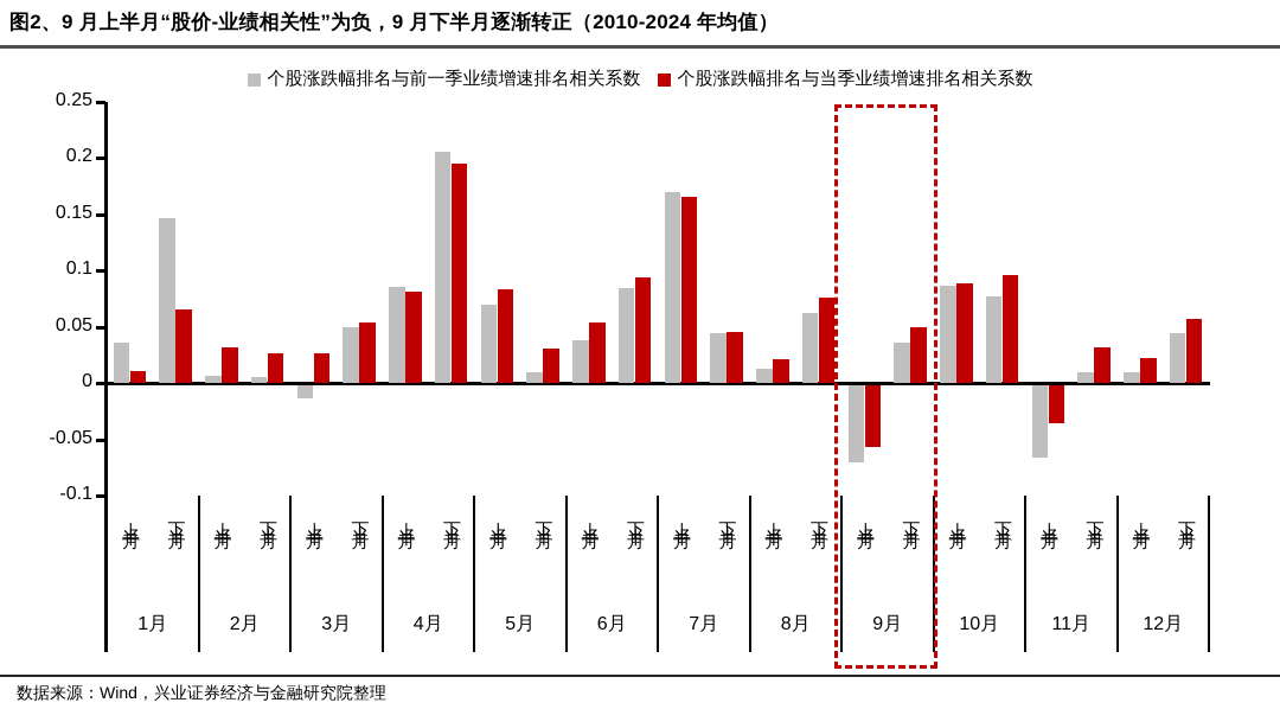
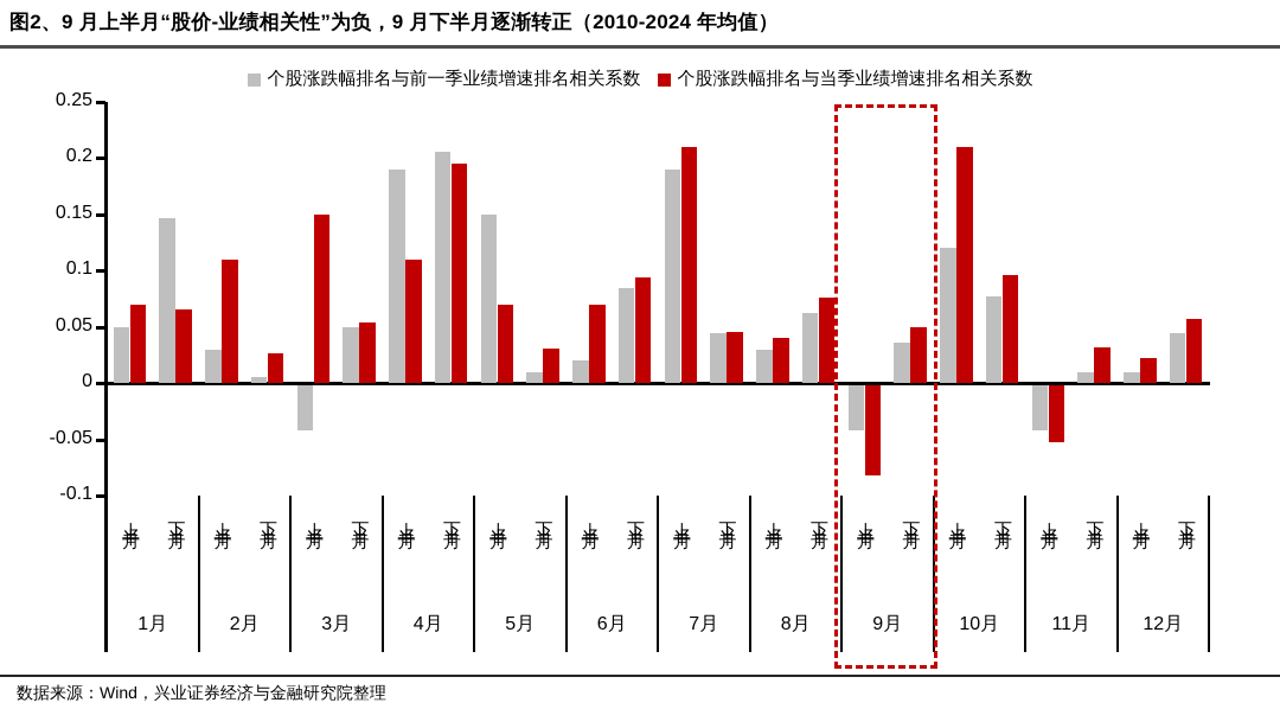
个股涨跌幅排名与前一季业绩增速排名相关系数/1月上半月: 0.04 -> 0.05
个股涨跌幅排名与当季业绩增速排名相关系数/1月上半月: 0.01 -> 0.07
个股涨跌幅排名与前一季业绩增速排名相关系数/2月上半月: 0.01 -> 0.03
个股涨跌幅排名与当季业绩增速排名相关系数/2月上半月: 0.03 -> 0.11
个股涨跌幅排名与前一季业绩增速排名相关系数/3月上半月: -0.01 -> -0.04
个股涨跌幅排名与当季业绩增速排名相关系数/3月上半月: 0.03 -> 0.15
个股涨跌幅排名与前一季业绩增速排名相关系数/4月上半月: 0.09 -> 0.19
个股涨跌幅排名与当季业绩增速排名相关系数/4月上半月: 0.08 -> 0.11
个股涨跌幅排名与前一季业绩增速排名相关系数/5月上半月: 0.07 -> 0.15
个股涨跌幅排名与当季业绩增速排名相关系数/5月上半月: 0.08 -> 0.07
个股涨跌幅排名与前一季业绩增速排名相关系数/6月上半月: 0.04 -> 0.02
个股涨跌幅排名与当季业绩增速排名相关系数/6月上半月: 0.05 -> 0.07
个股涨跌幅排名与前一季业绩增速排名相关系数/7月上半月: 0.17 -> 0.19
个股涨跌幅排名与当季业绩增速排名相关系数/7月上半月: 0.17 -> 0.21
个股涨跌幅排名与前一季业绩增速排名相关系数/8月上半月: 0.01 -> 0.03
个股涨跌幅排名与当季业绩增速排名相关系数/8月上半月: 0.02 -> 0.04
个股涨跌幅排名与前一季业绩增速排名相关系数/9月上半月: -0.07 -> -0.04
个股涨跌幅排名与当季业绩增速排名相关系数/9月上半月: -0.06 -> -0.08
个股涨跌幅排名与前一季业绩增速排名相关系数/10月上半月: 0.09 -> 0.12
个股涨跌幅排名与当季业绩增速排名相关系数/10月上半月: 0.09 -> 0.21
个股涨跌幅排名与前一季业绩增速排名相关系数/11月上半月: -0.06 -> -0.04
个股涨跌幅排名与当季业绩增速排名相关系数/11月上半月: -0.03 -> -0.05
